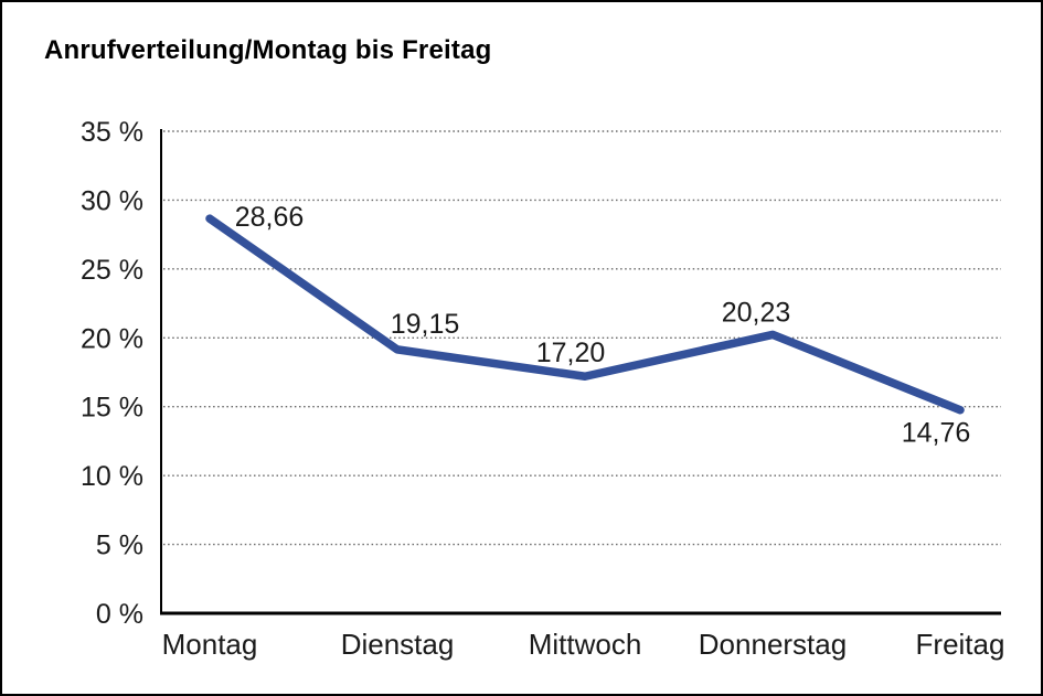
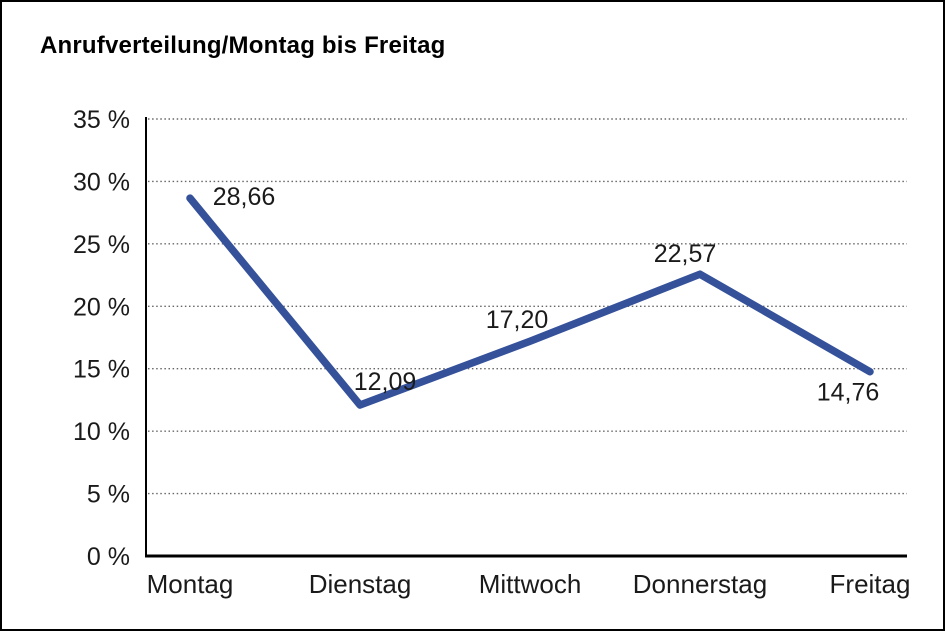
Dienstag: 19,15 -> 12,09
Donnerstag: 20,23 -> 22,57
